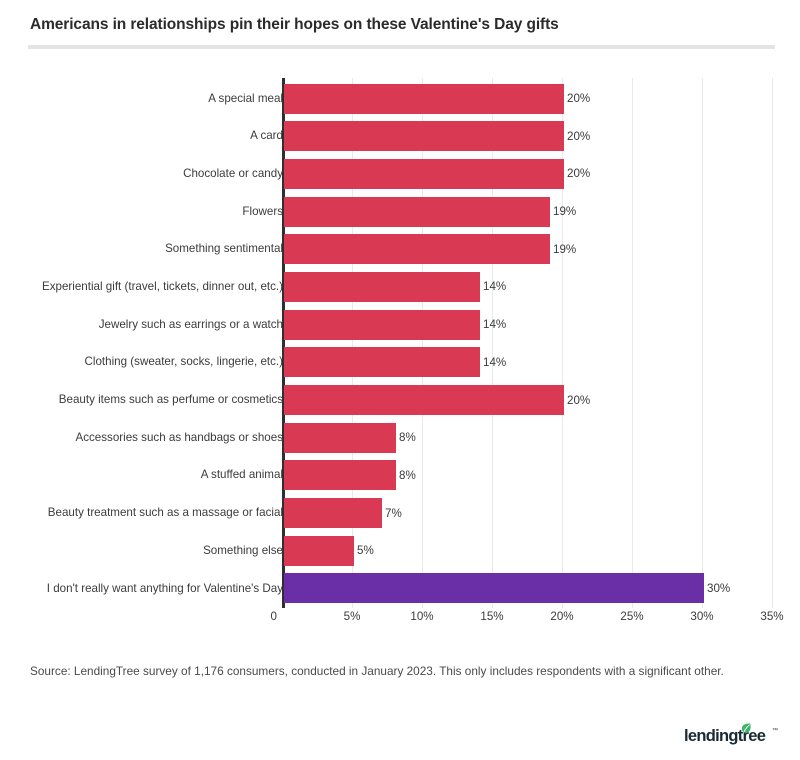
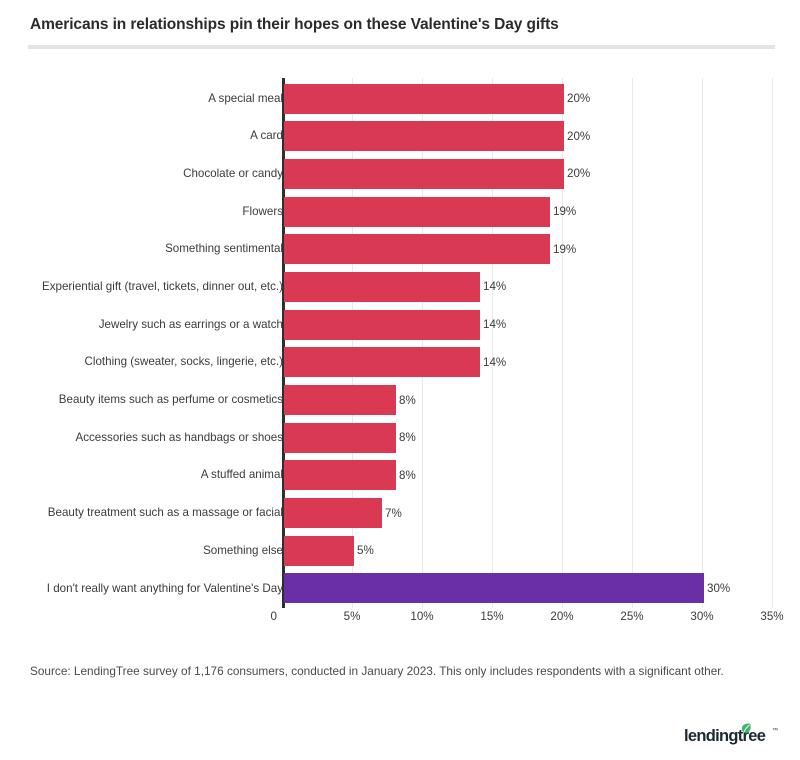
Beauty items such as perfume or cosmetics: 20% -> 8%
